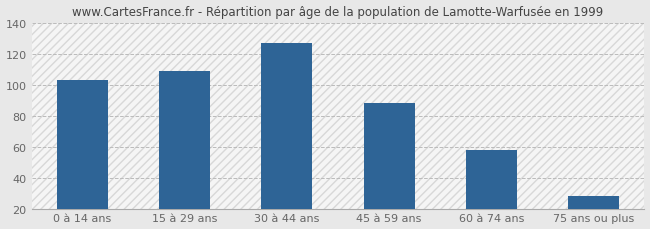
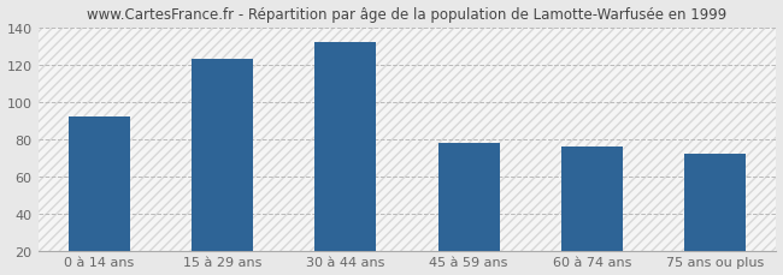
0 à 14 ans: 103 -> 92
15 à 29 ans: 109 -> 123
30 à 44 ans: 127 -> 132
45 à 59 ans: 88 -> 78
60 à 74 ans: 58 -> 76
75 ans ou plus: 28 -> 72
